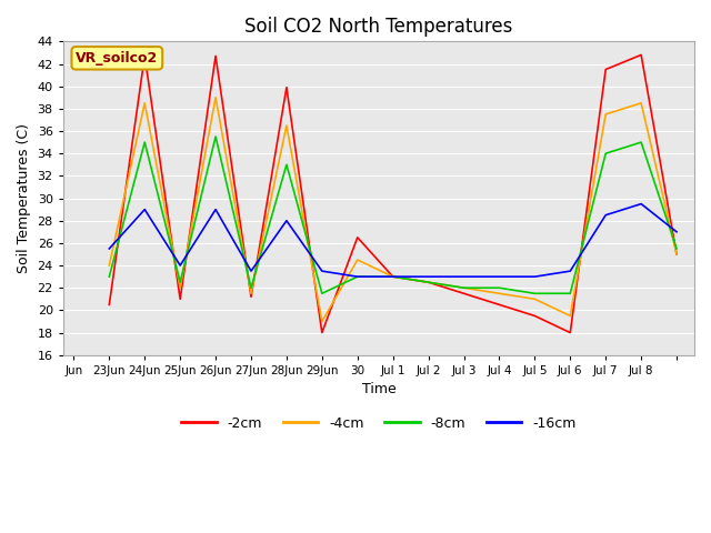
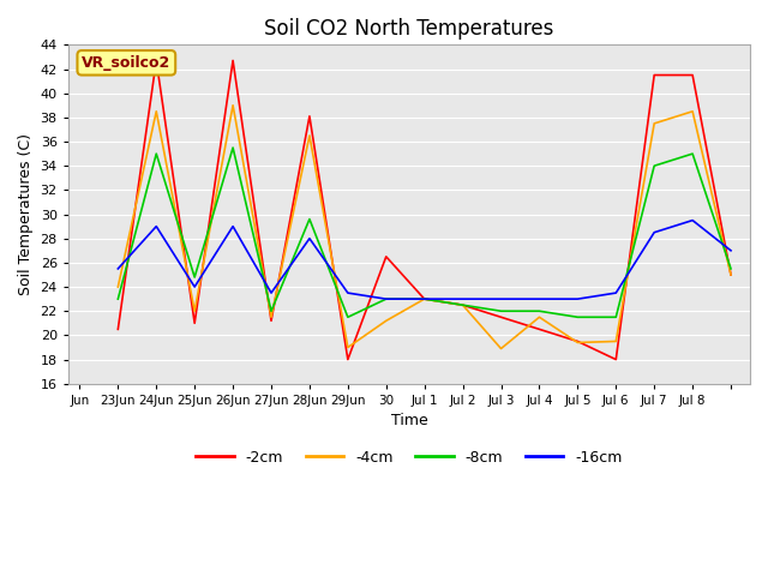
-8cm/25Jun: 22.5 -> 24.8
-2cm/28Jun: 39.9 -> 38.1
-8cm/28Jun: 33.0 -> 29.6
-4cm/30: 24.5 -> 21.2
-4cm/Jul 3: 22.0 -> 18.9
-4cm/Jul 5: 21.0 -> 19.4
-2cm/Jul 8: 42.8 -> 41.5
